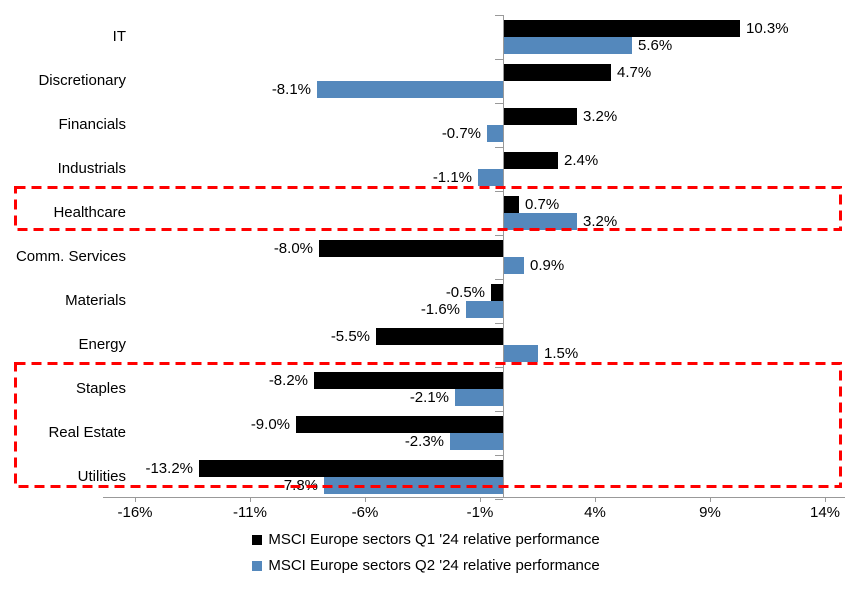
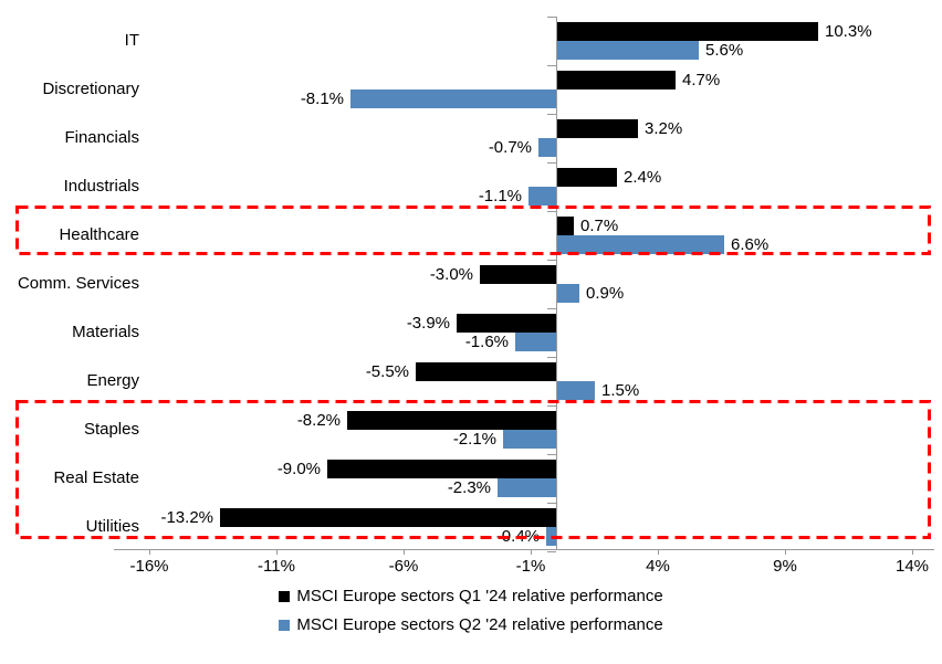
MSCI Europe sectors Q2 '24 relative performance/Healthcare: 3.2% -> 6.6%
MSCI Europe sectors Q1 '24 relative performance/Comm. Services: -8.0% -> -3.0%
MSCI Europe sectors Q1 '24 relative performance/Materials: -0.5% -> -3.9%
MSCI Europe sectors Q2 '24 relative performance/Utilities: -7.8% -> -0.4%
